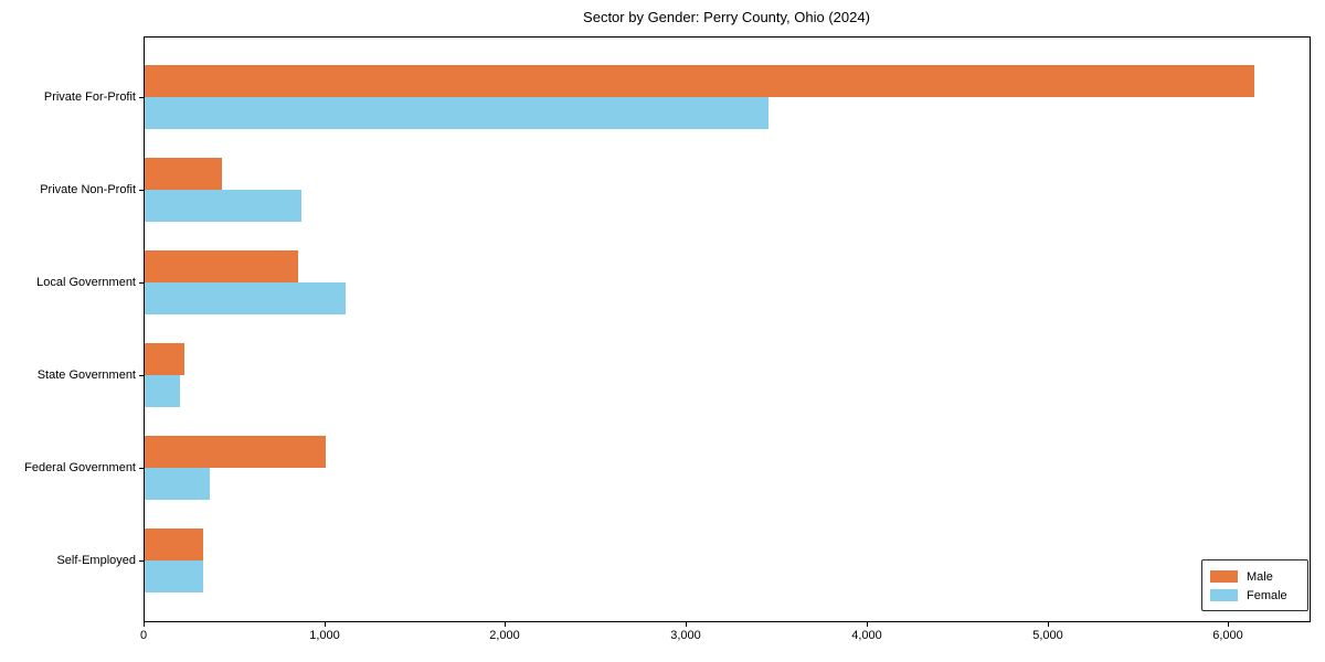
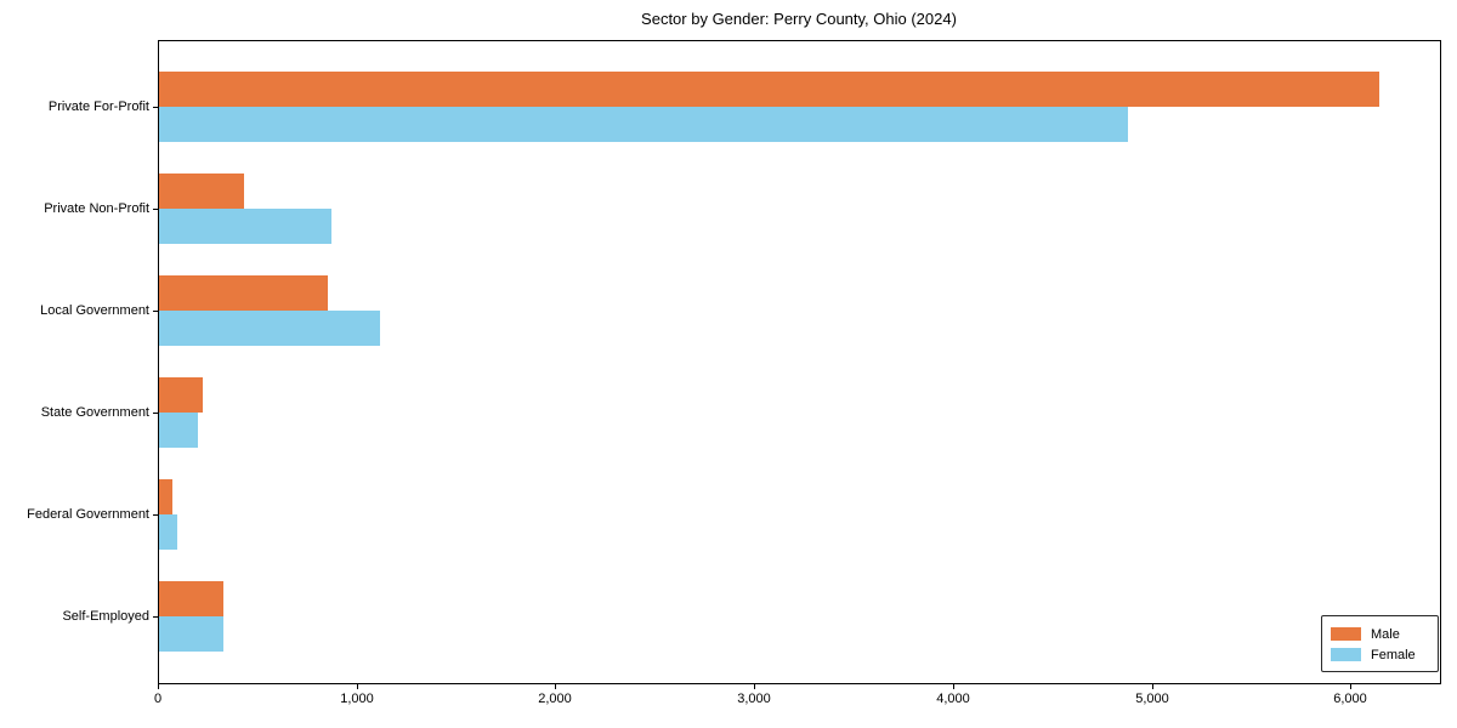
Female/Private For-Profit: 3450 -> 4880
Male/Federal Government: 1000 -> 70
Female/Federal Government: 360 -> 90
